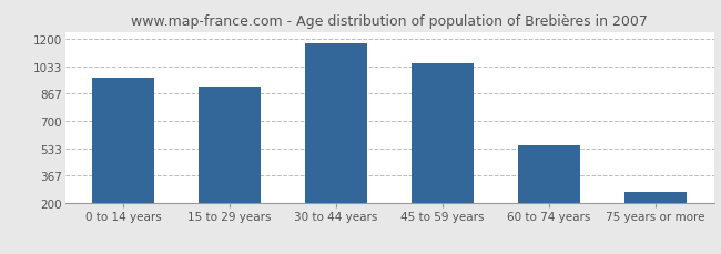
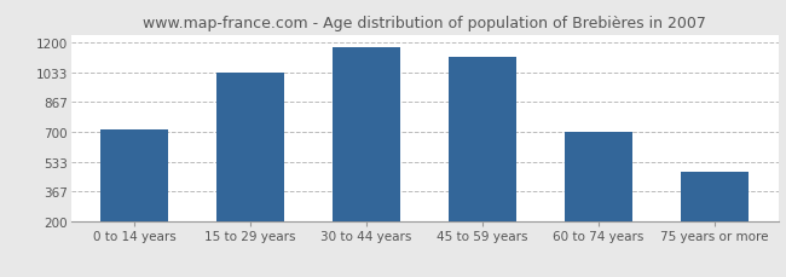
0 to 14 years: 960 -> 710
15 to 29 years: 910 -> 1030
45 to 59 years: 1050 -> 1120
60 to 74 years: 550 -> 700
75 years or more: 270 -> 480
